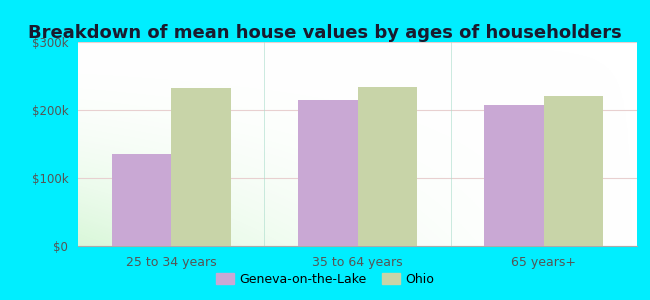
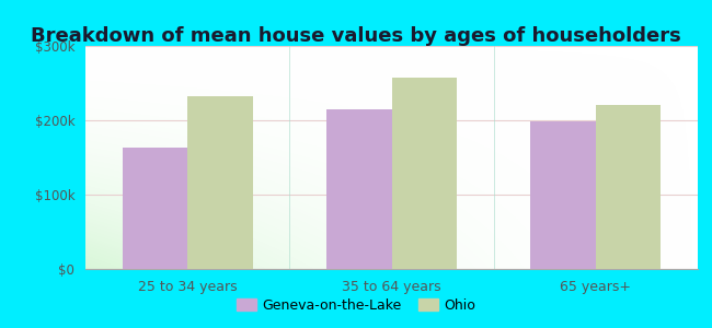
Geneva-on-the-Lake/25 to 34 years: $136k -> $163k
Ohio/35 to 64 years: $234k -> $258k
Geneva-on-the-Lake/65 years+: $208k -> $198k
